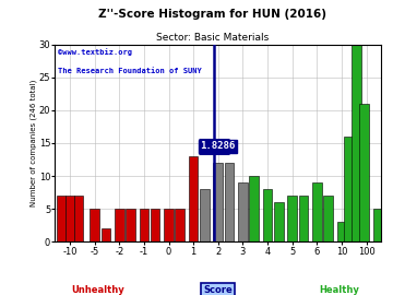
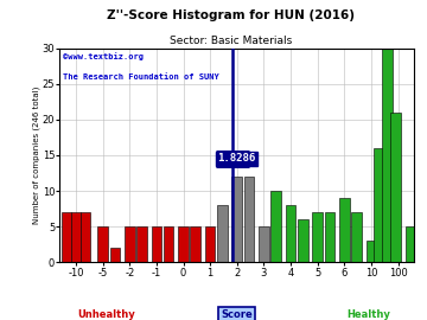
1: 13 -> 5
3: 9 -> 5
